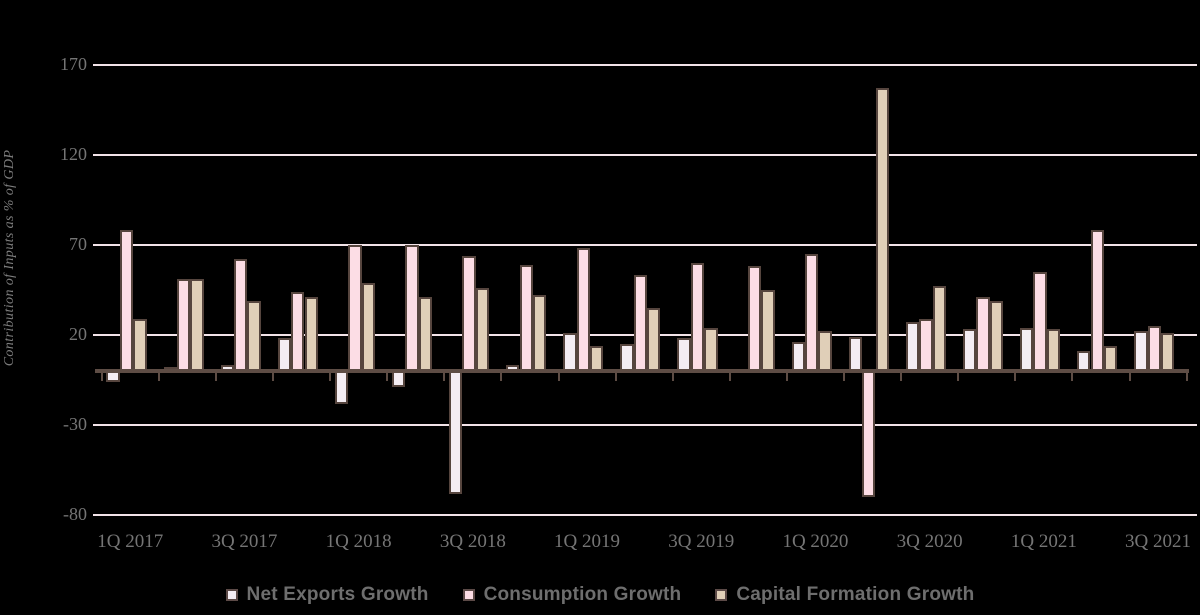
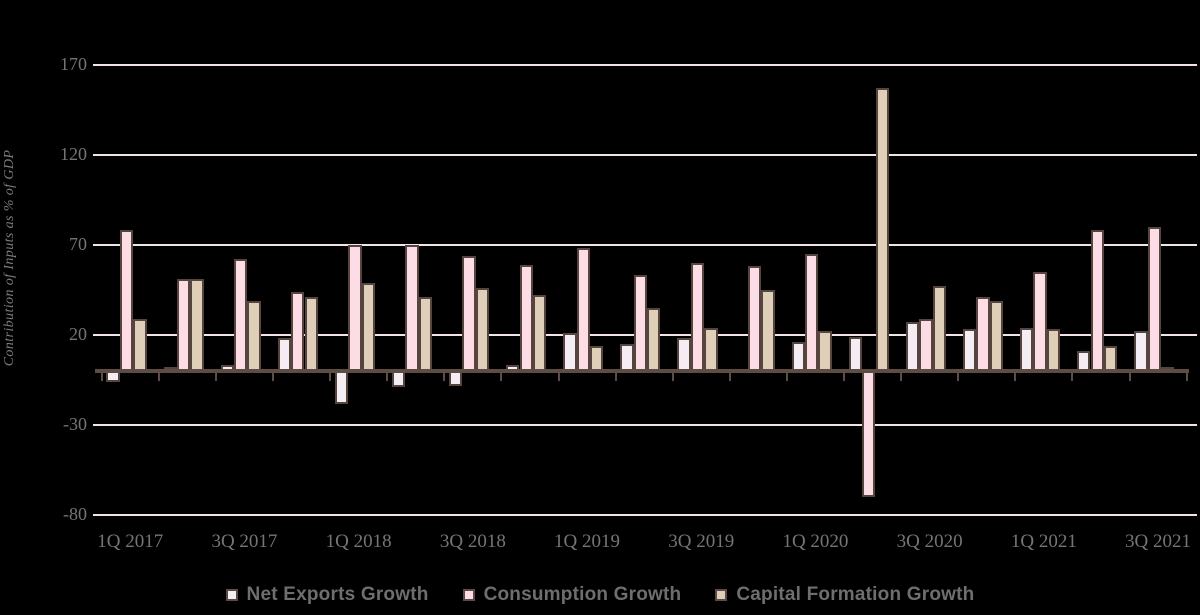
Net Exports Growth/3Q 2018: -67 -> -7
Consumption Growth/3Q 2021: 24 -> 79
Capital Formation Growth/3Q 2021: 20 -> 1
